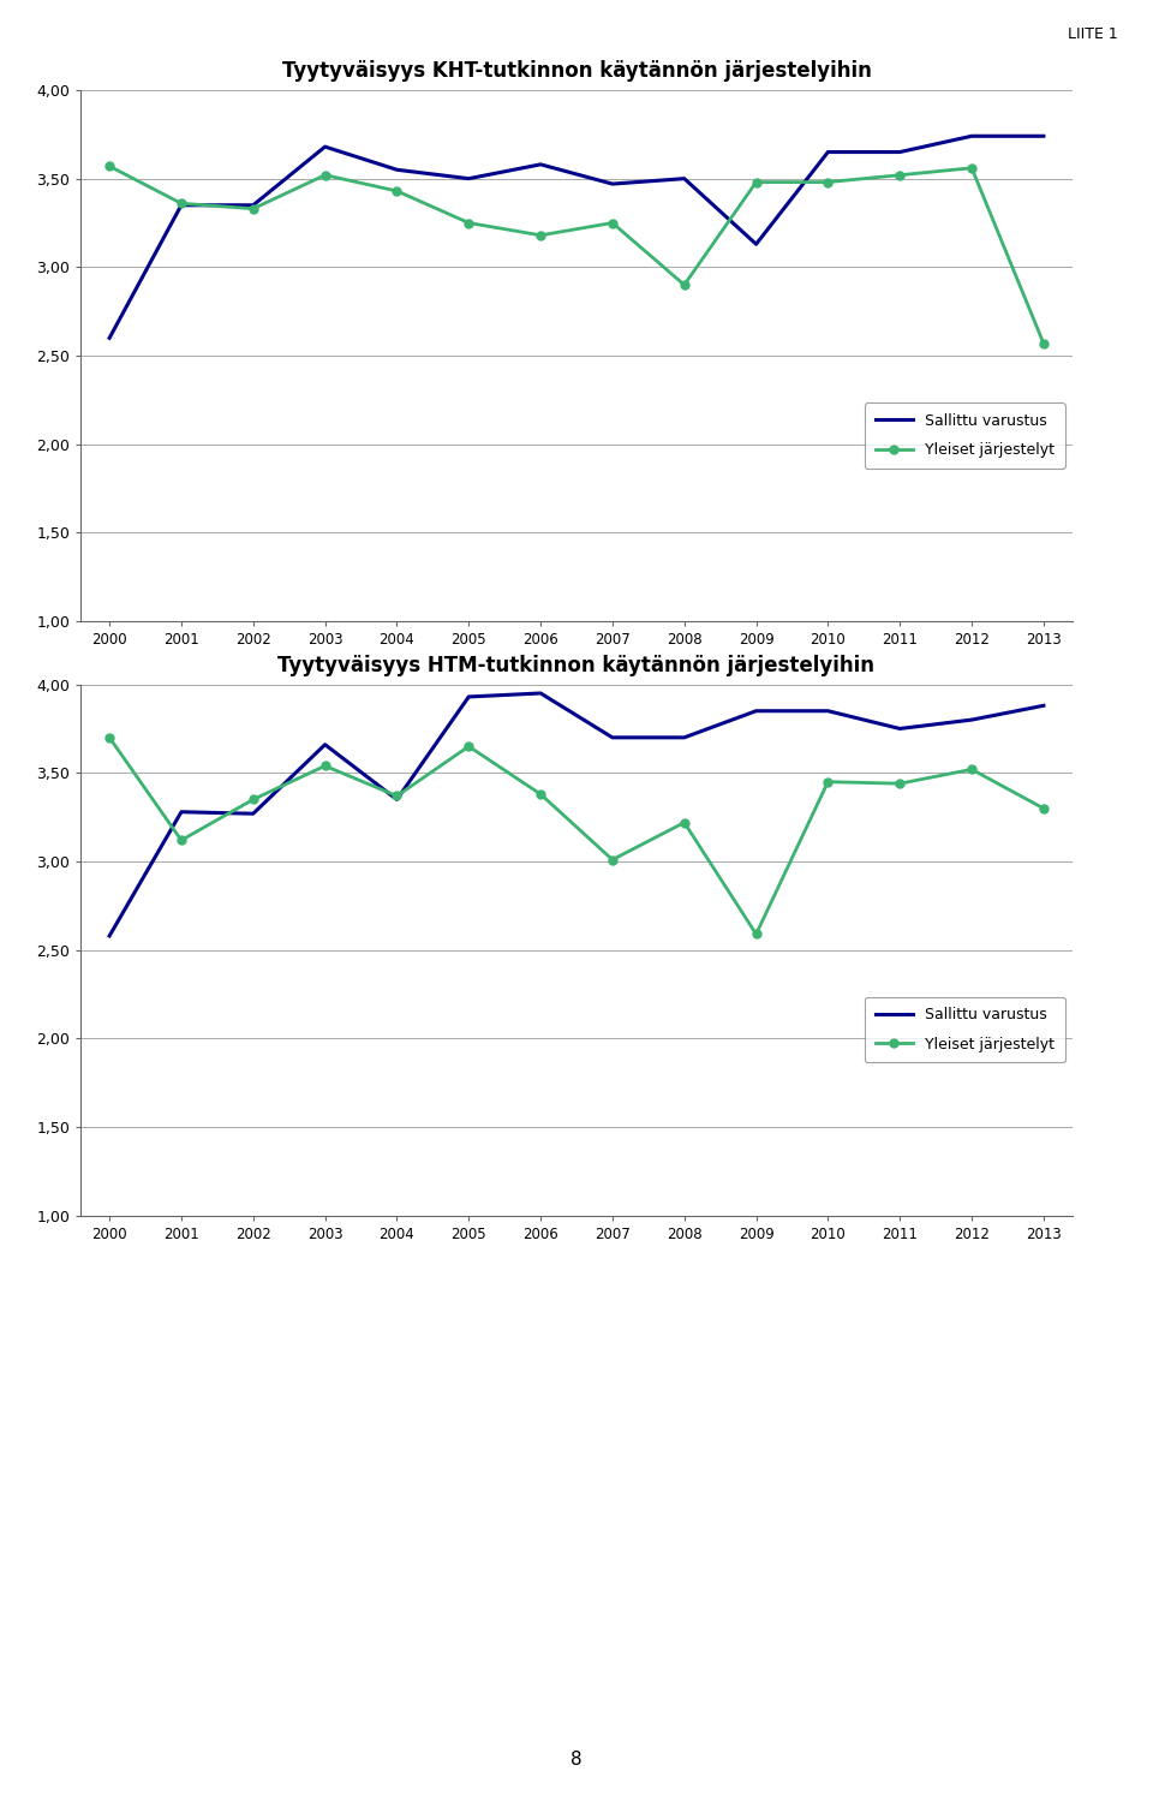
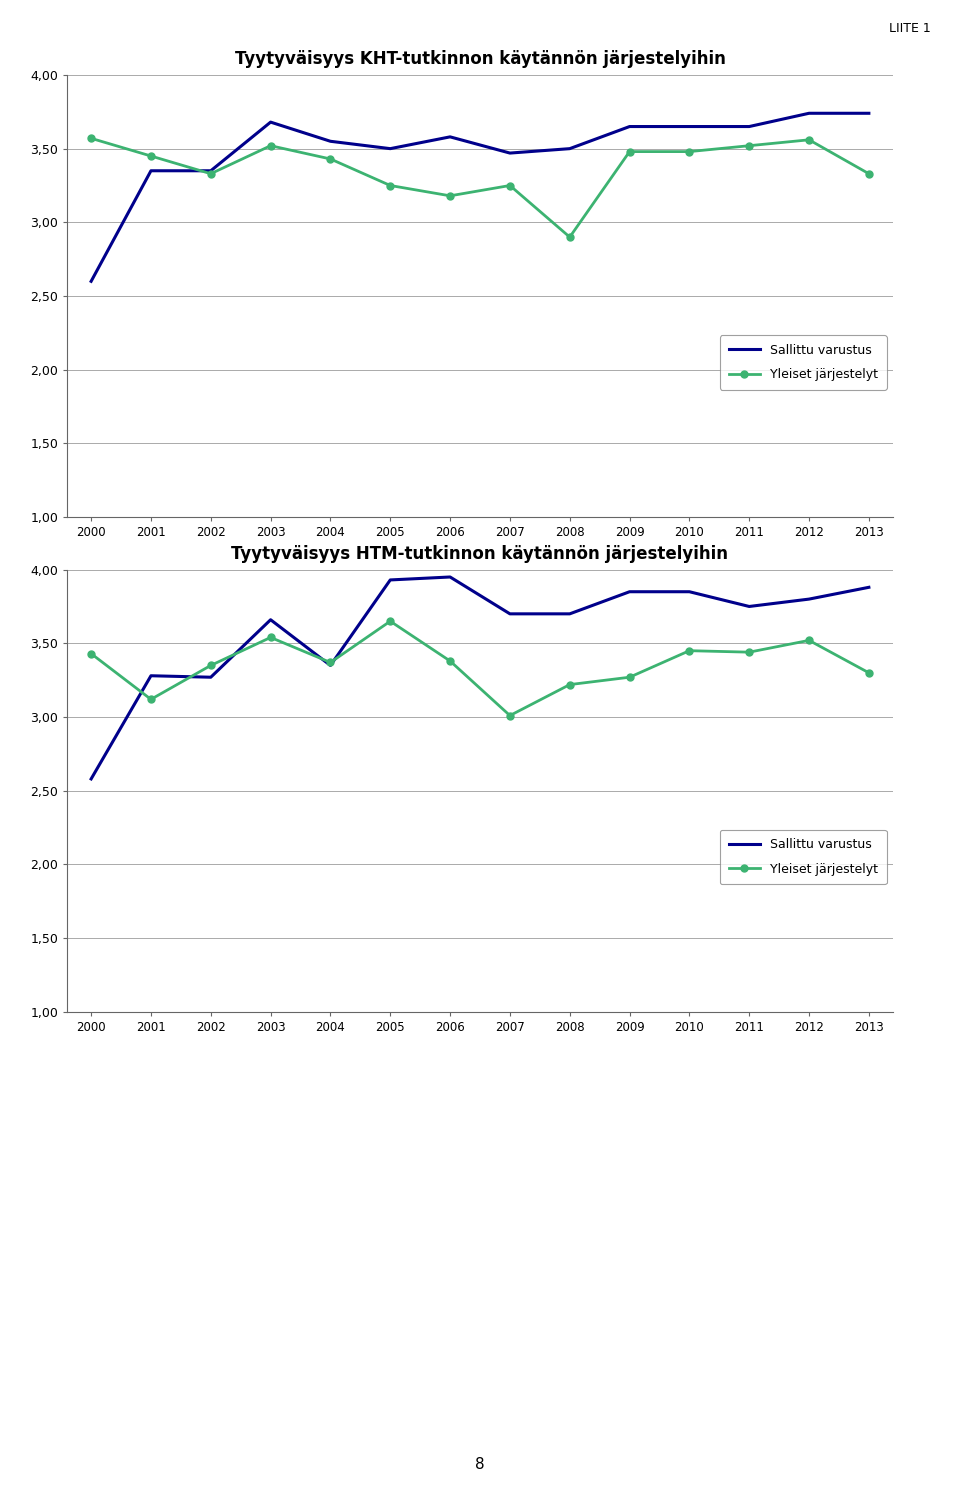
Tyytyväisyys KHT-tutkinnon käytännön järjestelyihin/Yleiset järjestelyt/2001: 3,36 -> 3,45
Tyytyväisyys KHT-tutkinnon käytännön järjestelyihin/Sallittu varustus/2009: 3,13 -> 3,65
Tyytyväisyys KHT-tutkinnon käytännön järjestelyihin/Yleiset järjestelyt/2013: 2,57 -> 3,33
Tyytyväisyys HTM-tutkinnon käytännön järjestelyihin/Yleiset järjestelyt/2000: 3,70 -> 3,43
Tyytyväisyys HTM-tutkinnon käytännön järjestelyihin/Yleiset järjestelyt/2009: 2,59 -> 3,27
